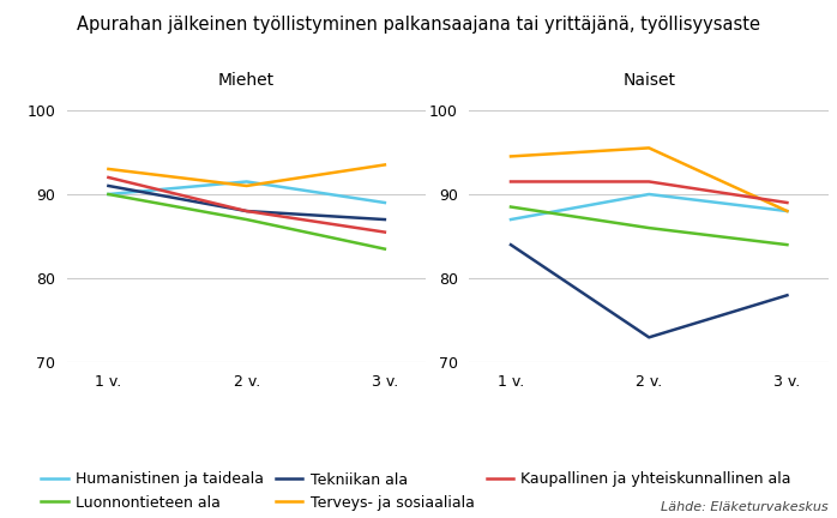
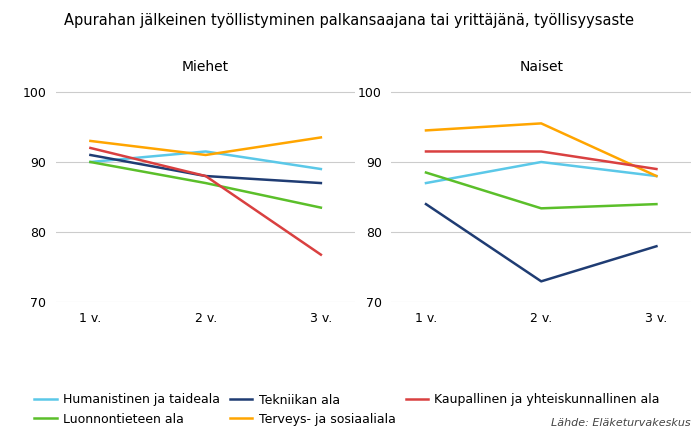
Miehet/Kaupallinen ja yhteiskunnallinen ala/3 v.: 85.5 -> 76.8
Naiset/Luonnontieteen ala/2 v.: 86.0 -> 83.4
